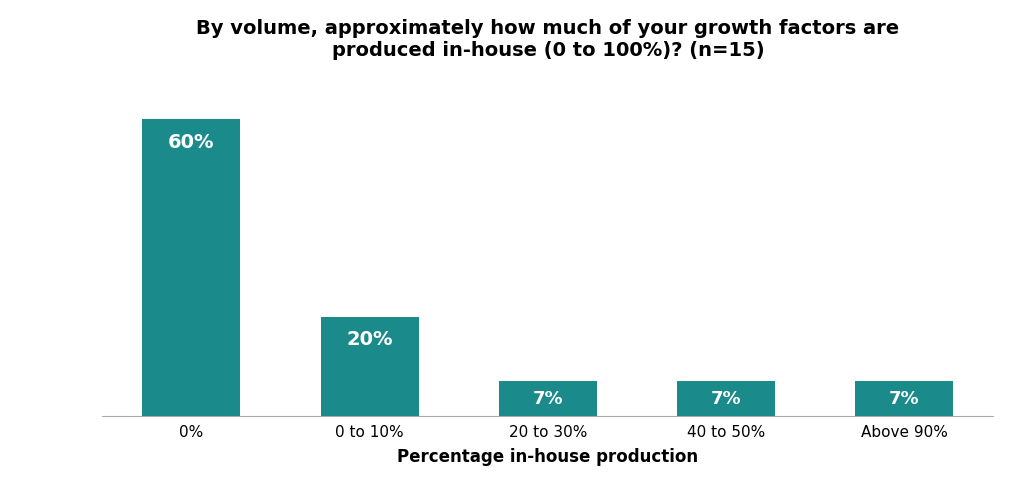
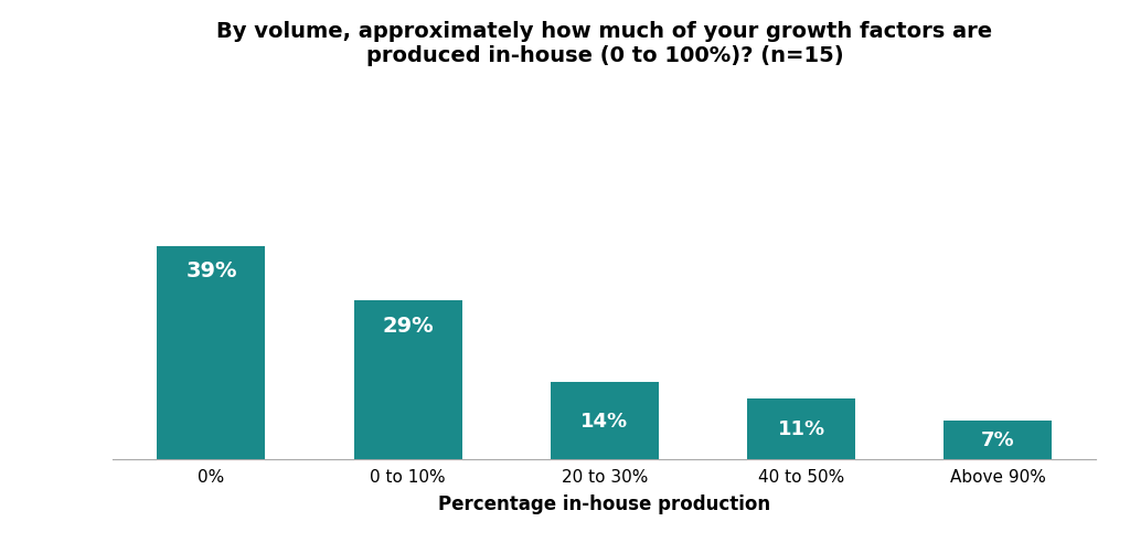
0%: 60% -> 39%
0 to 10%: 20% -> 29%
20 to 30%: 7% -> 14%
40 to 50%: 7% -> 11%
